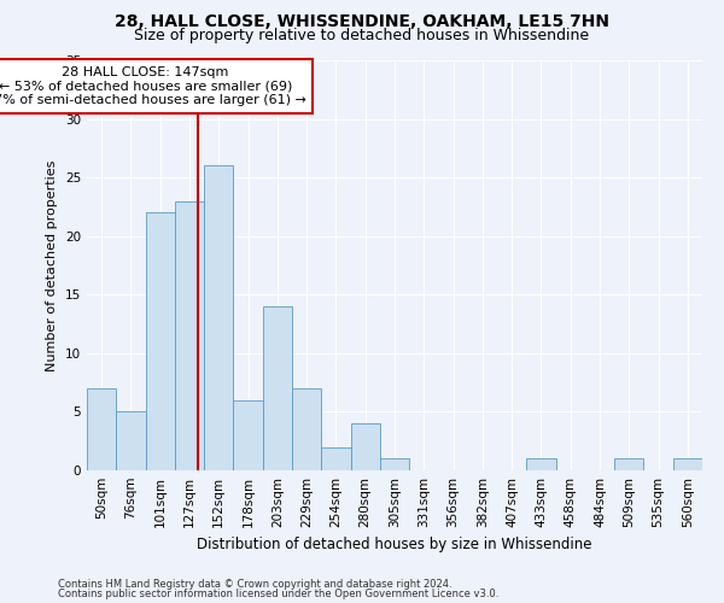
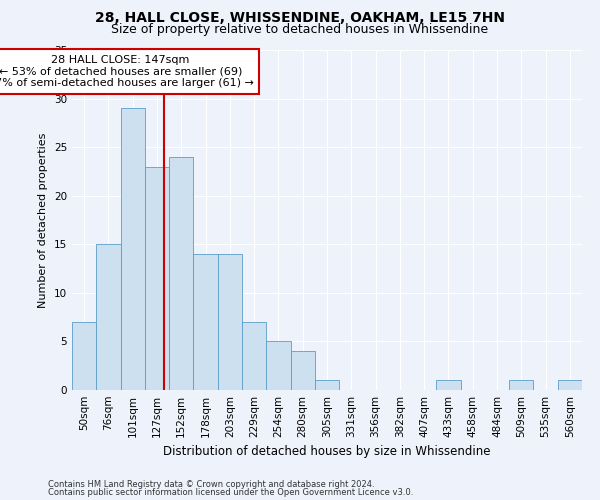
76sqm: 5 -> 15
101sqm: 22 -> 29
152sqm: 26 -> 24
178sqm: 6 -> 14
254sqm: 2 -> 5
